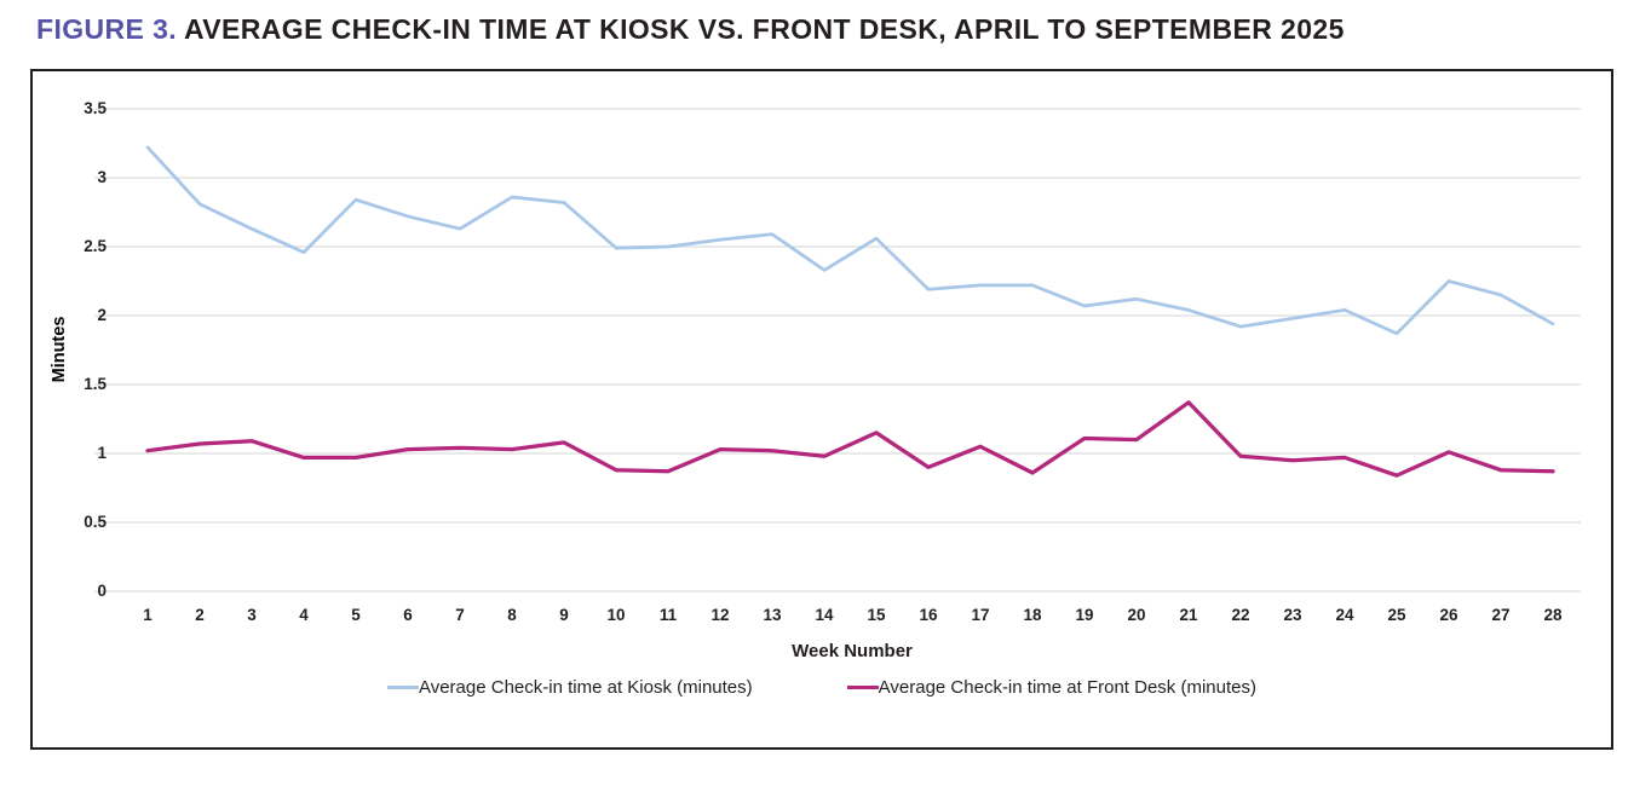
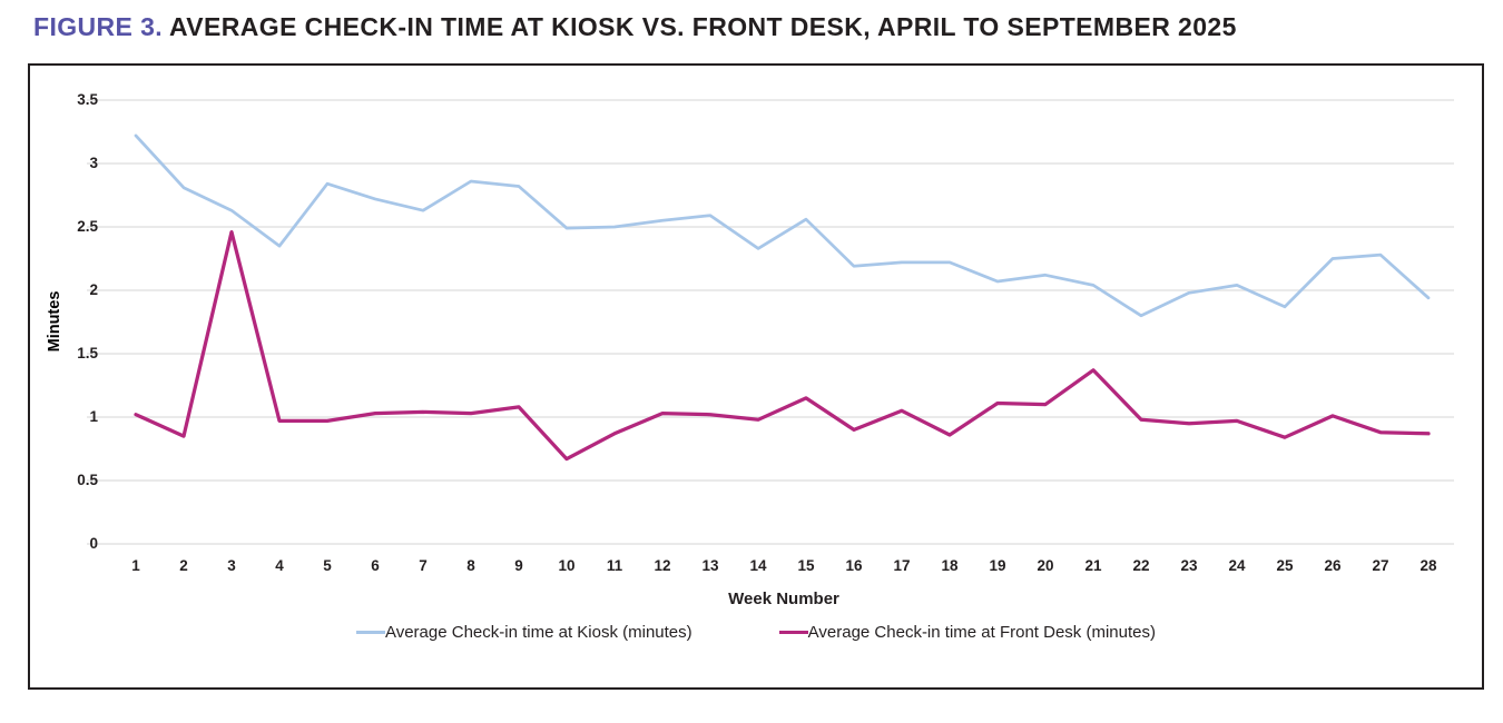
Average Check-in time at Front Desk (minutes)/2: 1.07 -> 0.85
Average Check-in time at Front Desk (minutes)/3: 1.09 -> 2.46
Average Check-in time at Kiosk (minutes)/4: 2.46 -> 2.35
Average Check-in time at Front Desk (minutes)/10: 0.88 -> 0.67
Average Check-in time at Kiosk (minutes)/22: 1.92 -> 1.80
Average Check-in time at Kiosk (minutes)/27: 2.15 -> 2.28
